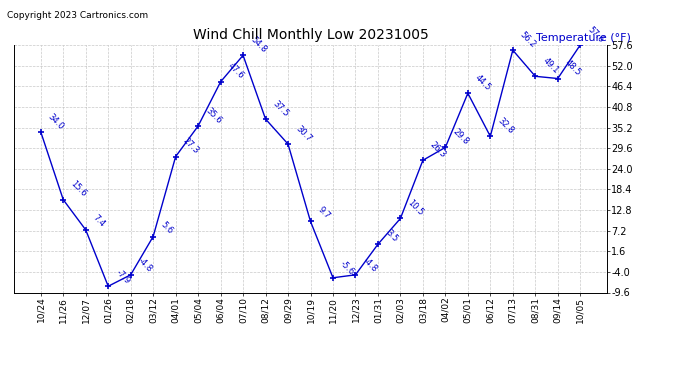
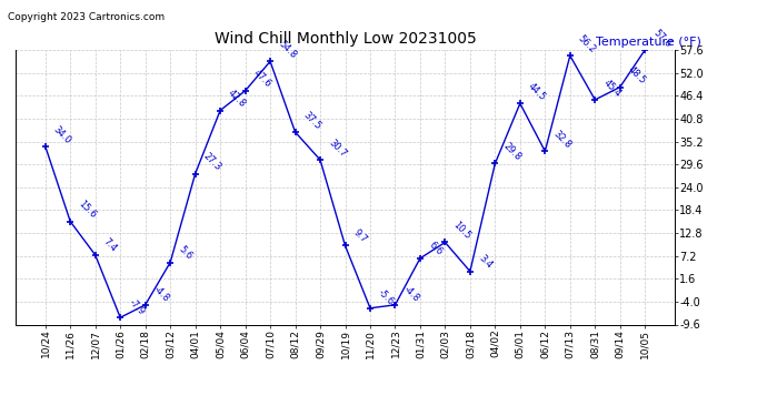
05/04: 35.6 -> 42.8
01/31: 3.5 -> 6.6
03/18: 26.3 -> 3.4
08/31: 49.1 -> 45.4
